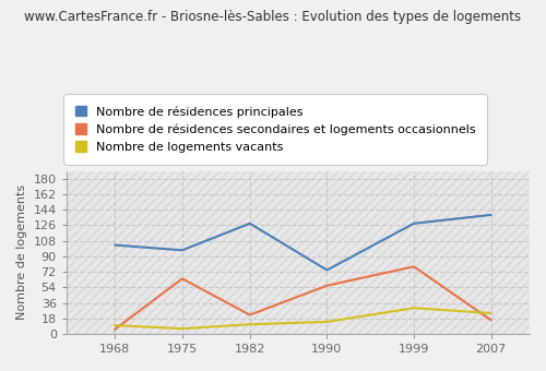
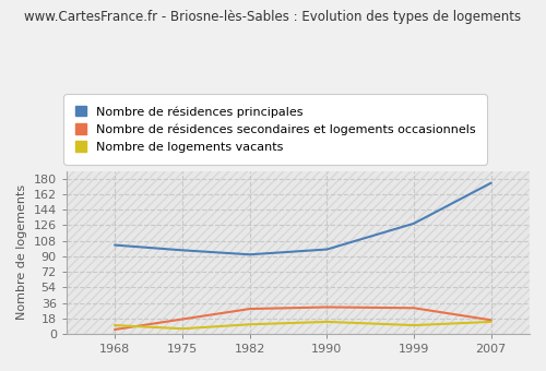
Nombre de résidences secondaires et logements occasionnels/1975: 64 -> 17
Nombre de résidences principales/1982: 128 -> 92
Nombre de résidences secondaires et logements occasionnels/1982: 22 -> 29
Nombre de résidences principales/1990: 74 -> 98
Nombre de résidences secondaires et logements occasionnels/1990: 56 -> 31
Nombre de résidences secondaires et logements occasionnels/1999: 78 -> 30
Nombre de logements vacants/1999: 30 -> 10
Nombre de résidences principales/2007: 138 -> 175
Nombre de logements vacants/2007: 24 -> 14
